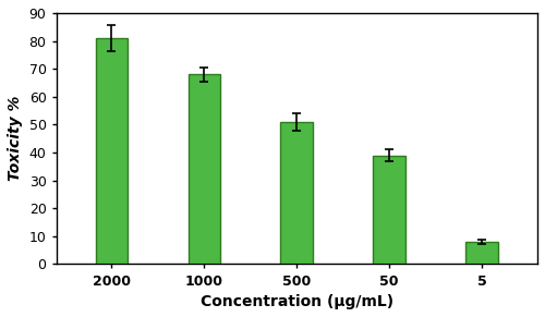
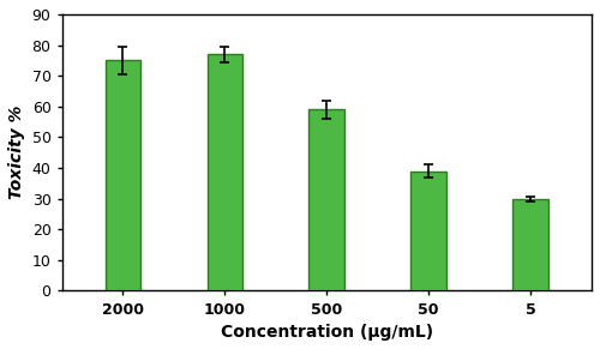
2000: 81 -> 75
1000: 68 -> 77
500: 51 -> 59
5: 8 -> 30
